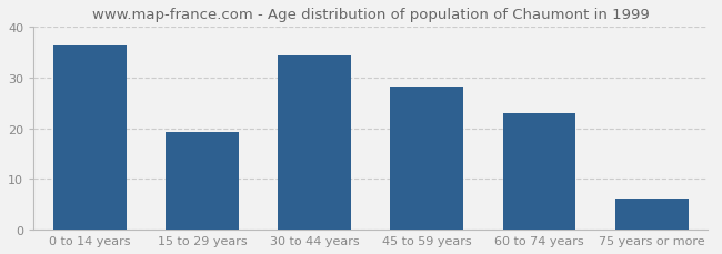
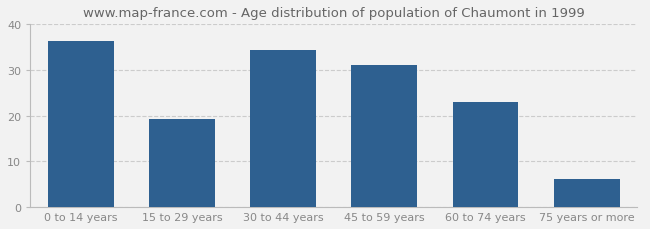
45 to 59 years: 28.2 -> 31.0
